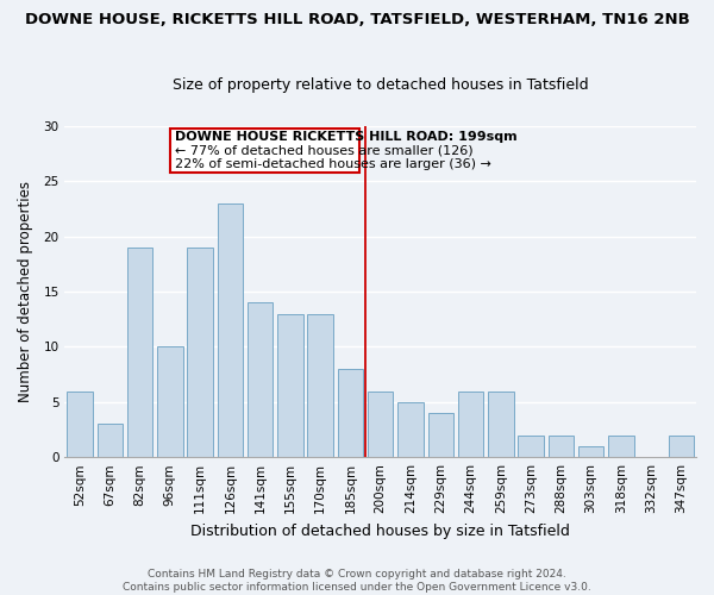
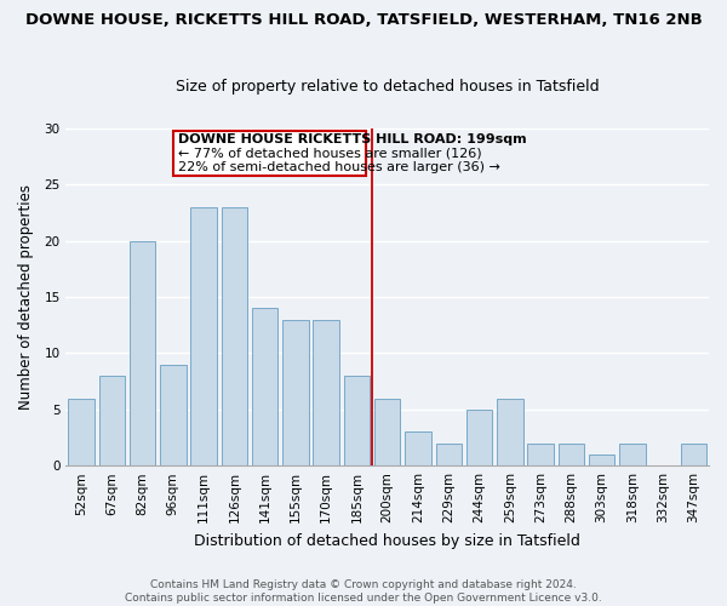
67sqm: 3 -> 8
82sqm: 19 -> 20
96sqm: 10 -> 9
111sqm: 19 -> 23
214sqm: 5 -> 3
229sqm: 4 -> 2
244sqm: 6 -> 5
